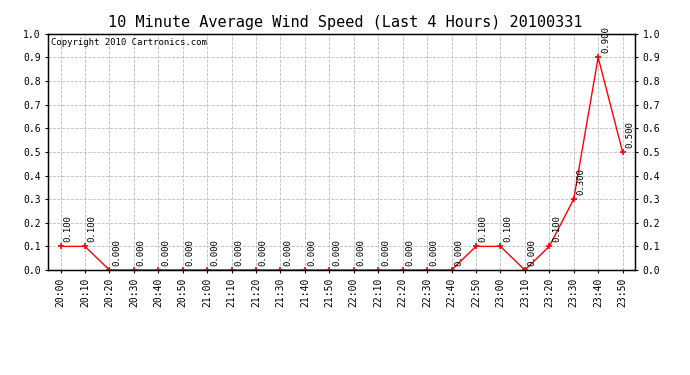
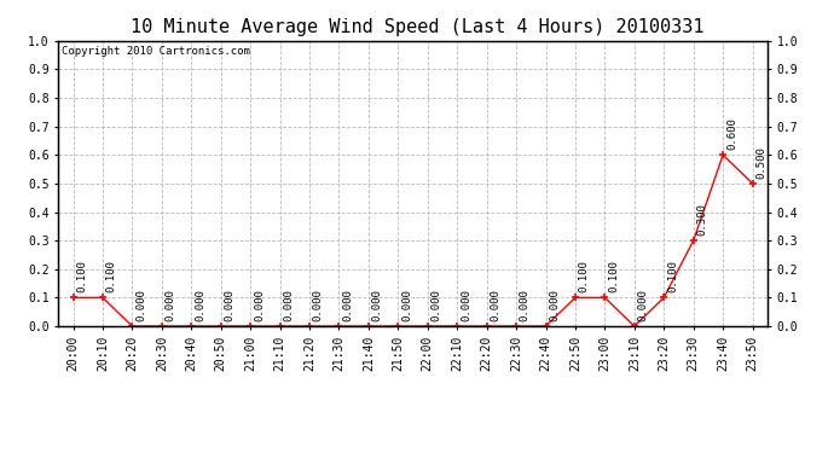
23:40: 0.900 -> 0.600
